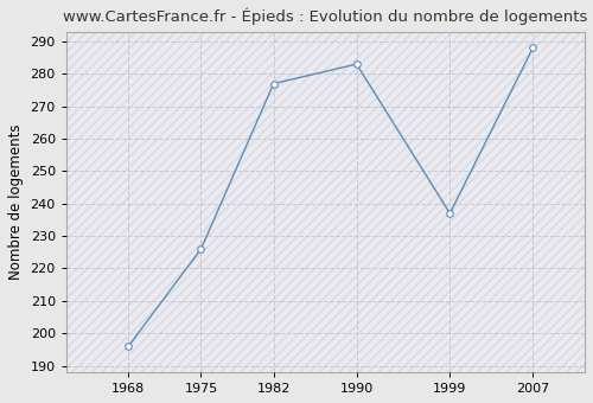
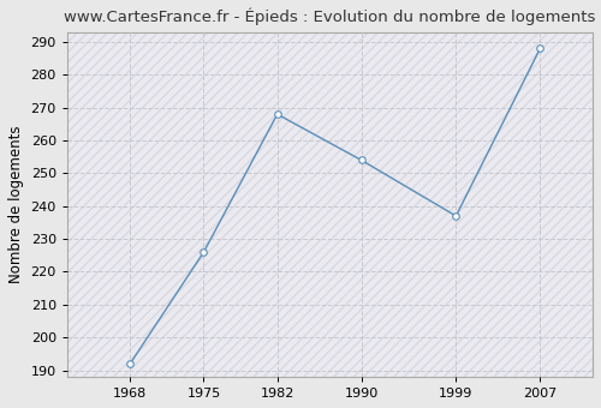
1968: 196 -> 192
1982: 277 -> 268
1990: 283 -> 254
